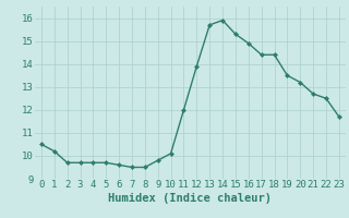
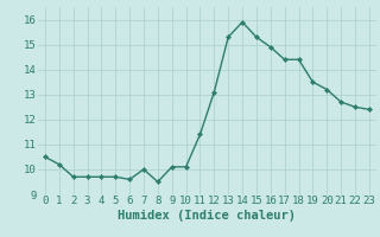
7: 9.5 -> 10.0
9: 9.8 -> 10.1
11: 12.0 -> 11.4
12: 13.9 -> 13.1
13: 15.7 -> 15.3
23: 11.7 -> 12.4
